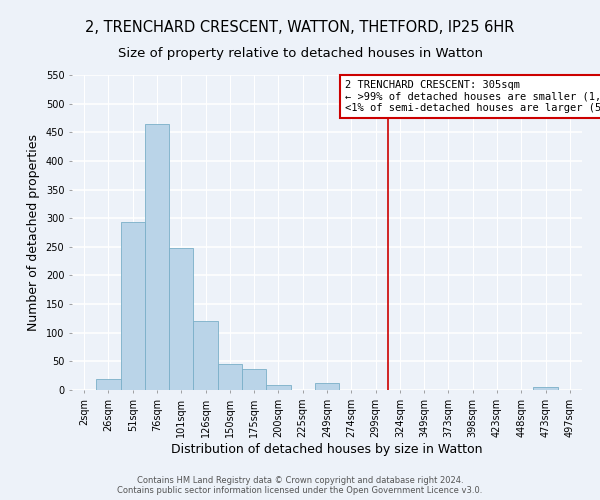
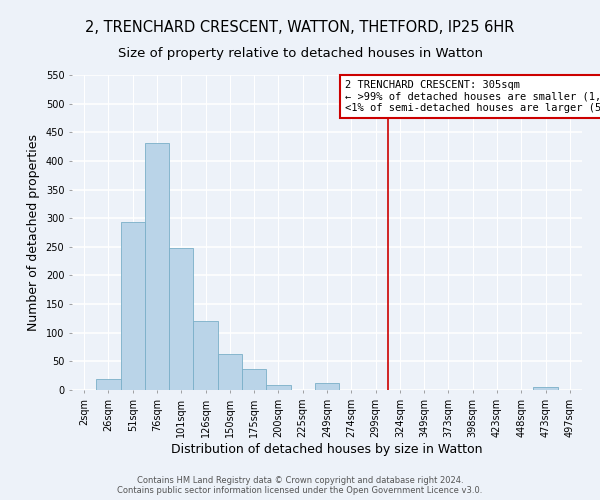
76sqm: 464 -> 432
150sqm: 46 -> 63
